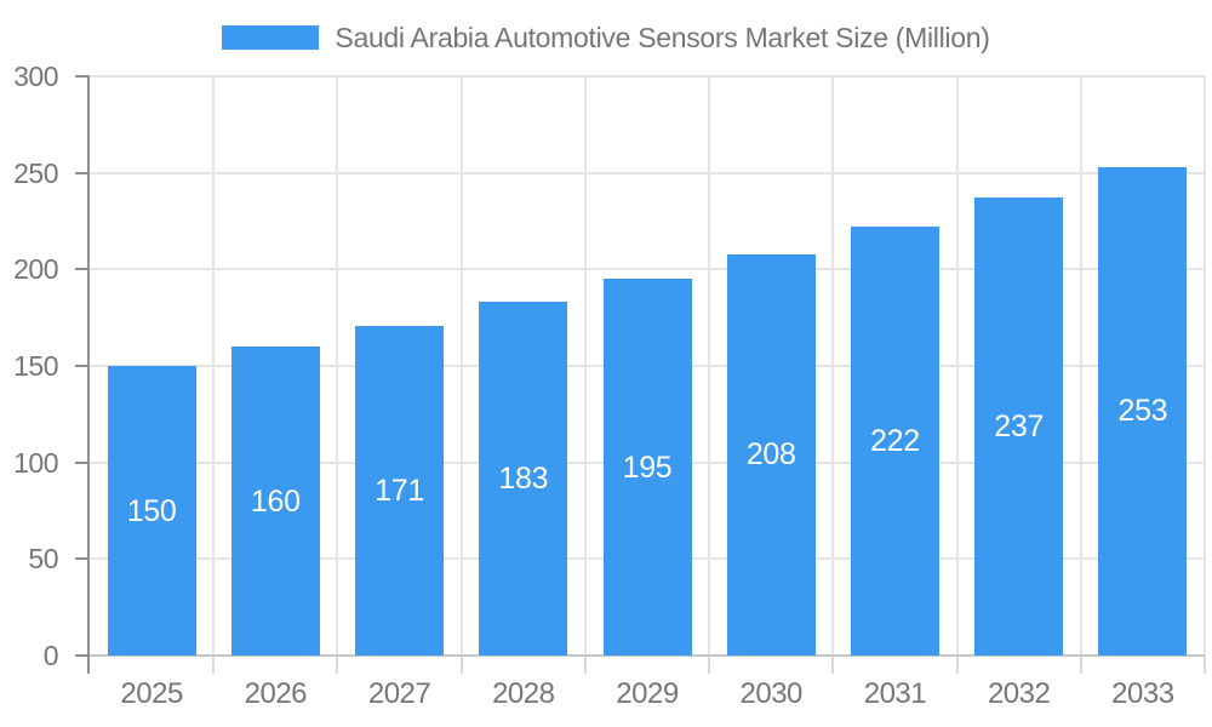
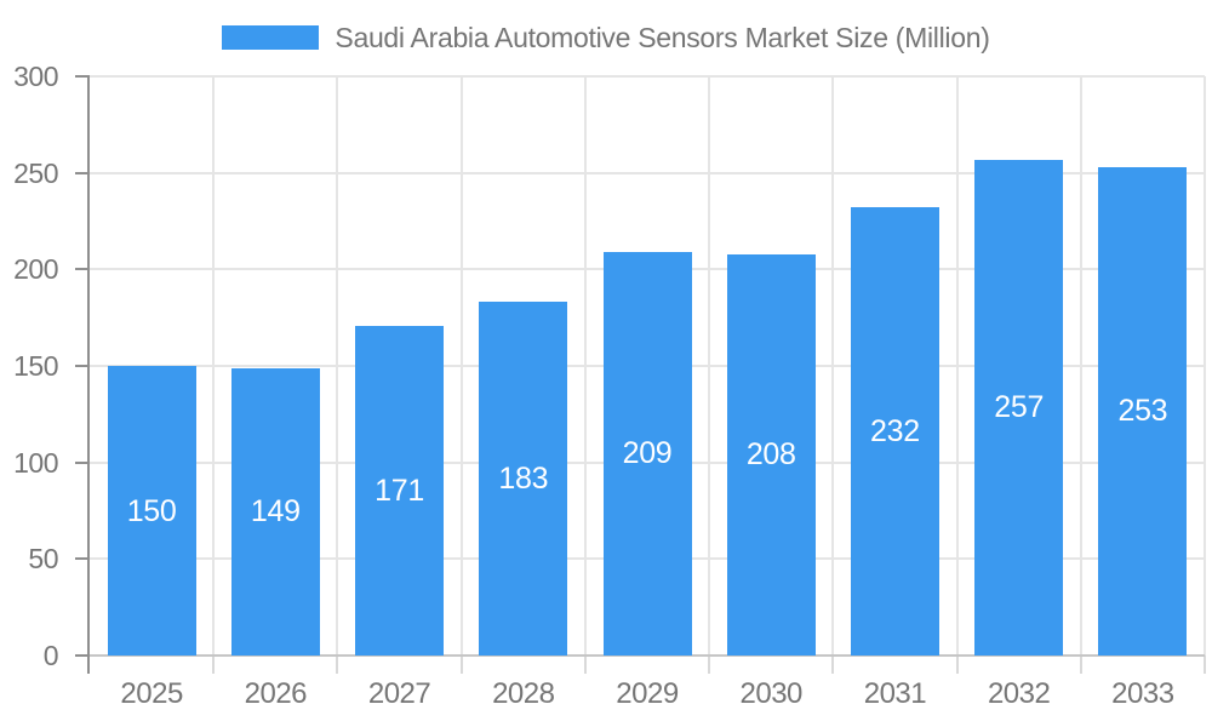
2026: 160 -> 149
2029: 195 -> 209
2031: 222 -> 232
2032: 237 -> 257
